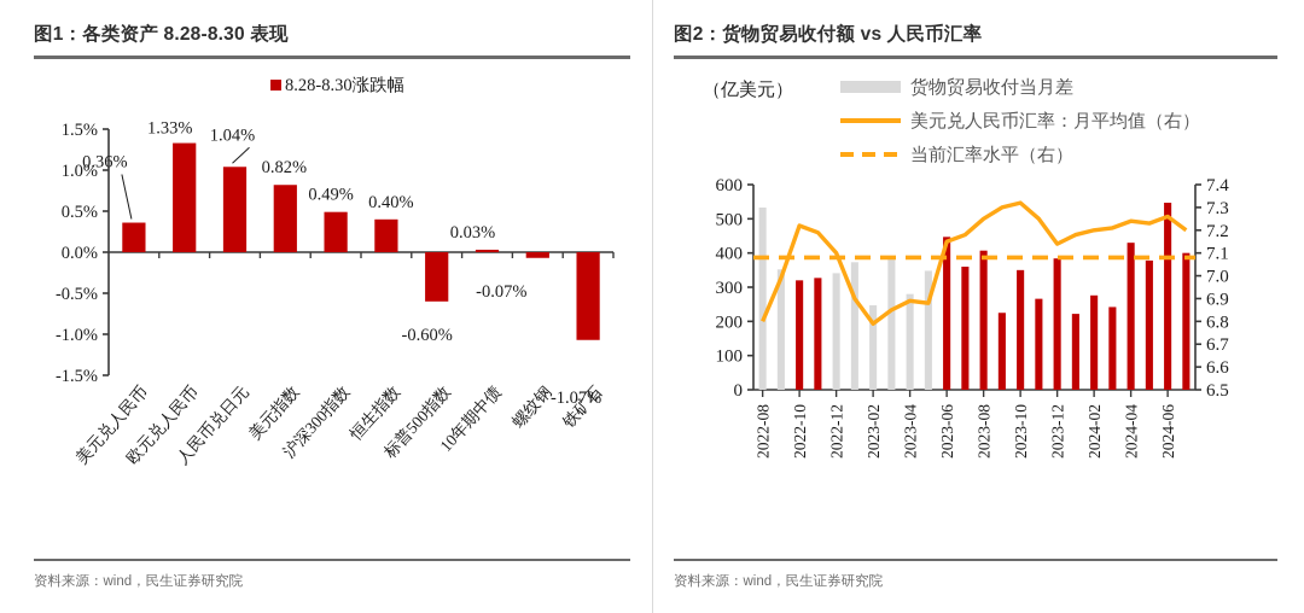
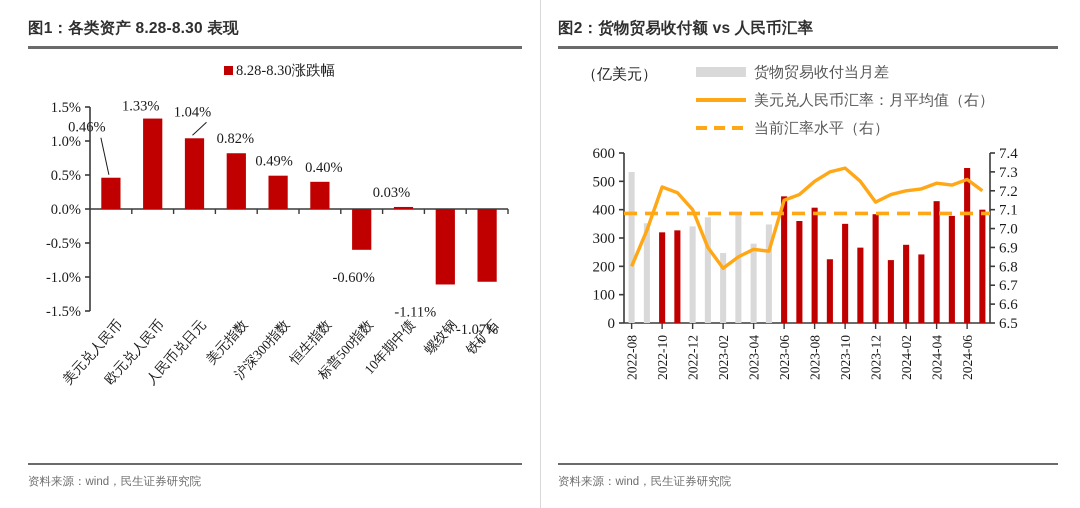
图1：各类资产 8.28-8.30 表现/美元兑人民币: 0.36% -> 0.46%
图1：各类资产 8.28-8.30 表现/螺纹钢: -0.07% -> -1.11%
